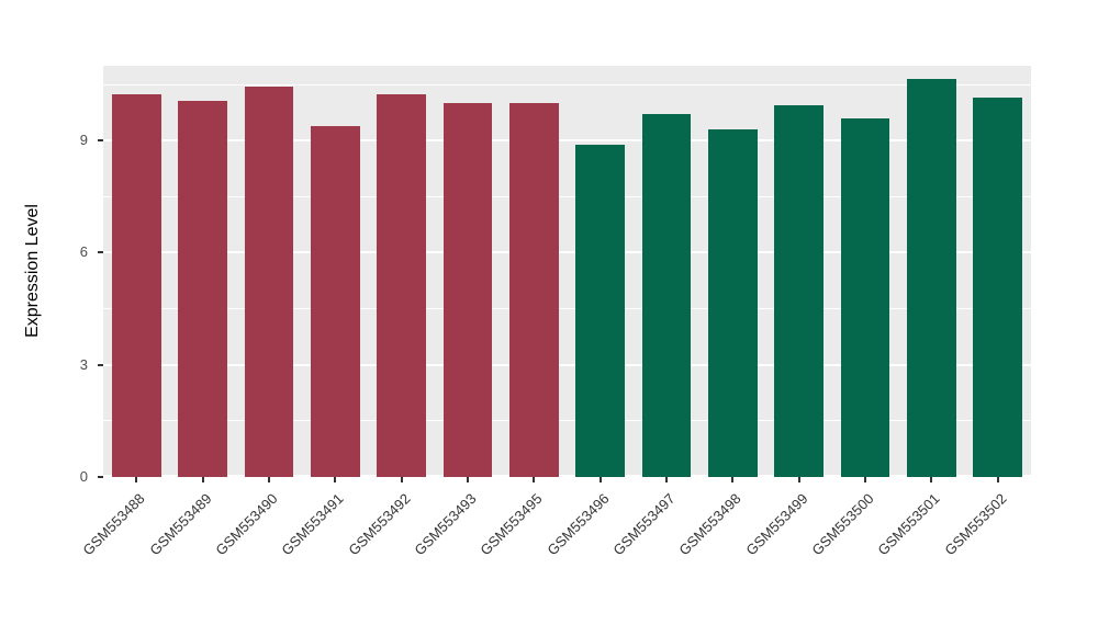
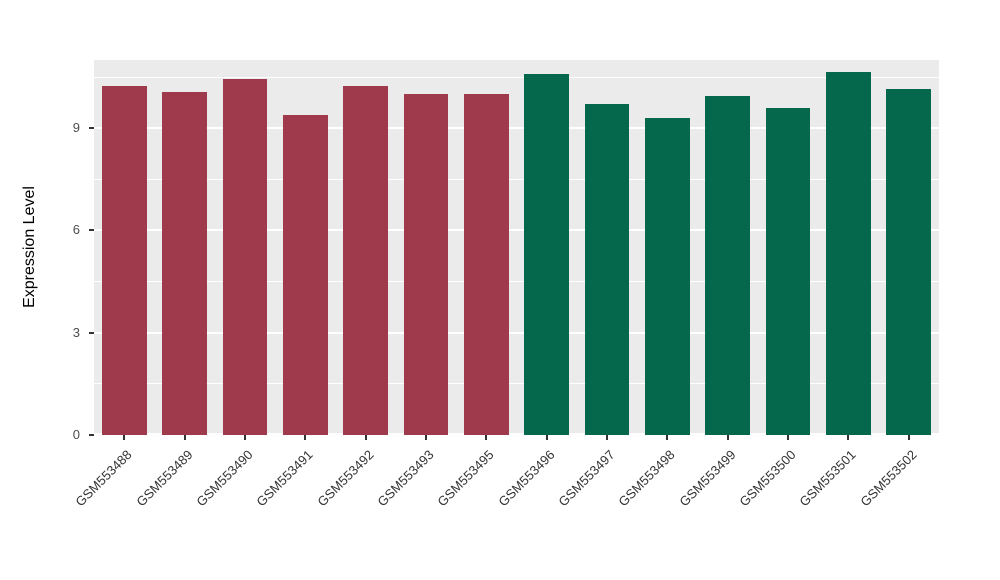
GSM553496: 8.9 -> 10.6
